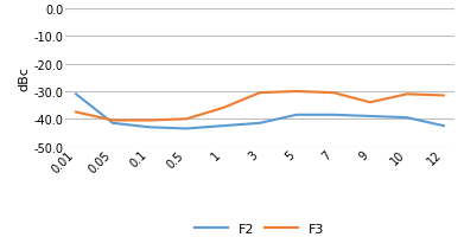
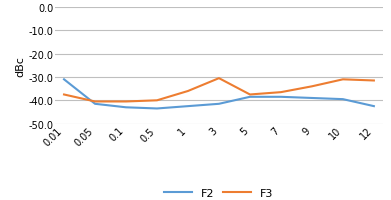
F3/5: -30.0 -> -37.5
F3/7: -30.5 -> -36.5
